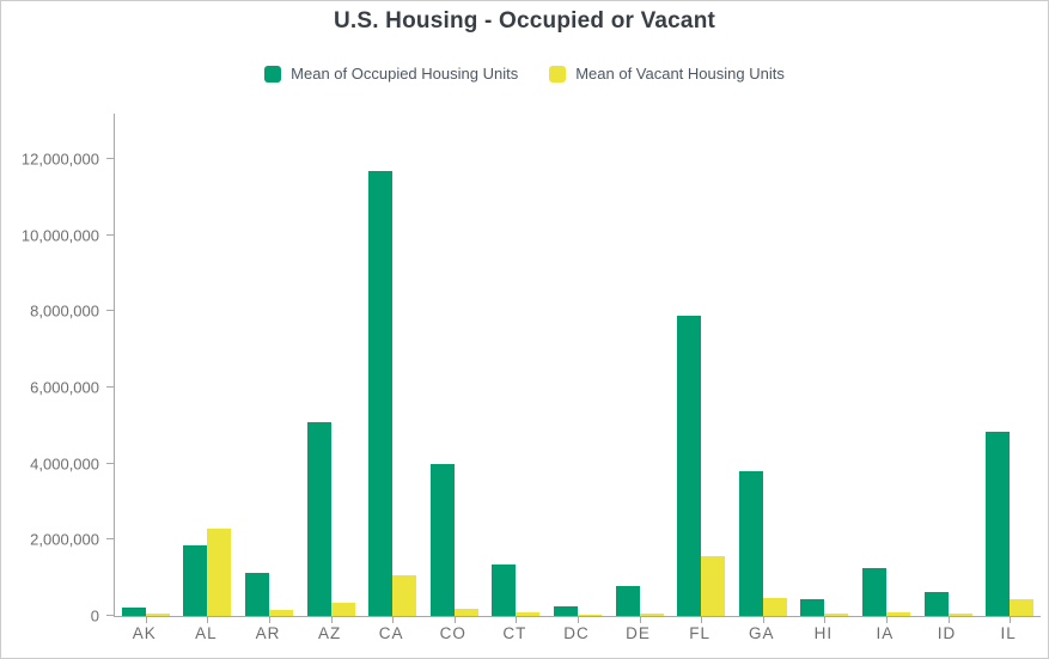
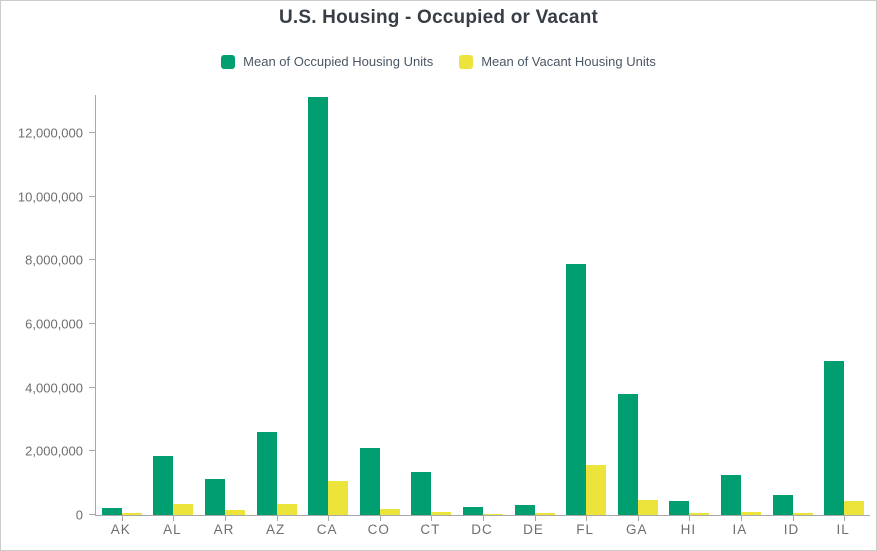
Mean of Vacant Housing Units/AL: 2300000 -> 400000
Mean of Occupied Housing Units/AZ: 5100000 -> 2600000
Mean of Occupied Housing Units/CA: 11700000 -> 13200000
Mean of Occupied Housing Units/CO: 4000000 -> 2100000
Mean of Occupied Housing Units/DE: 800000 -> 300000
